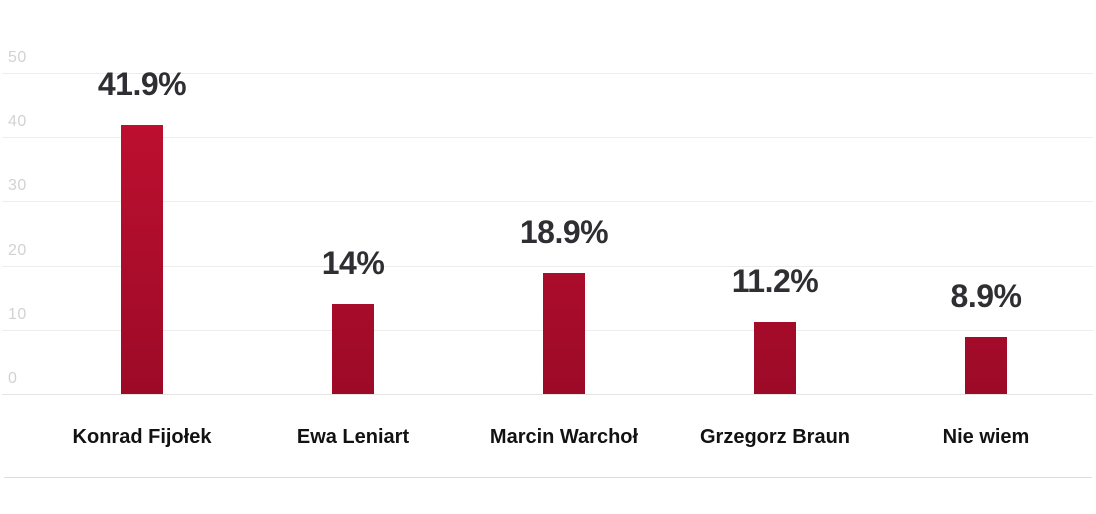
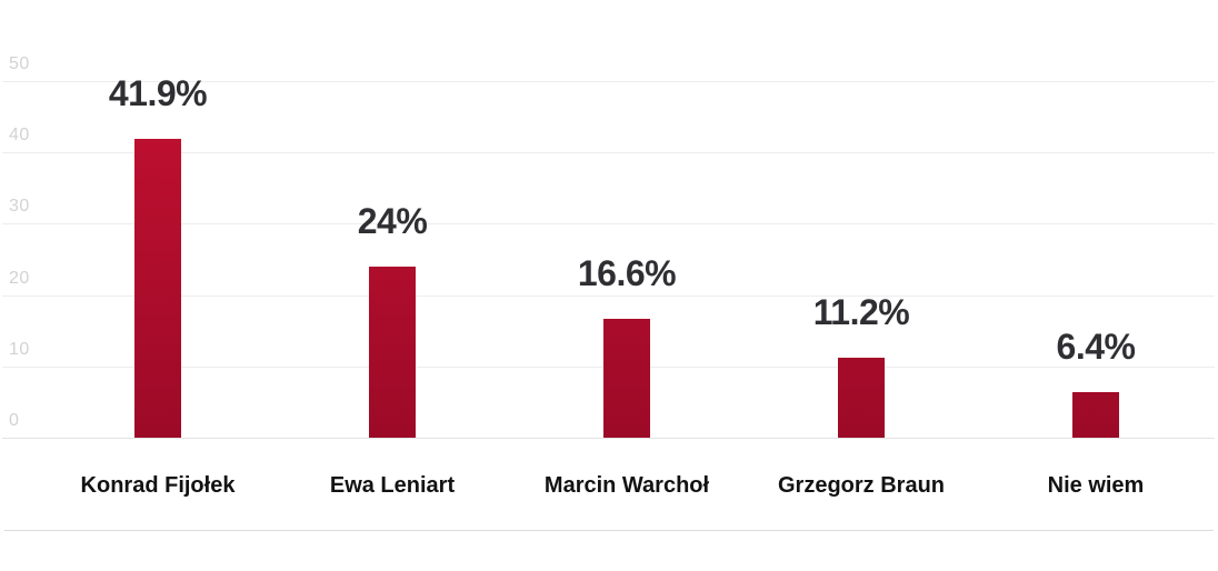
Ewa Leniart: 14% -> 24%
Marcin Warchoł: 18.9% -> 16.6%
Nie wiem: 8.9% -> 6.4%
